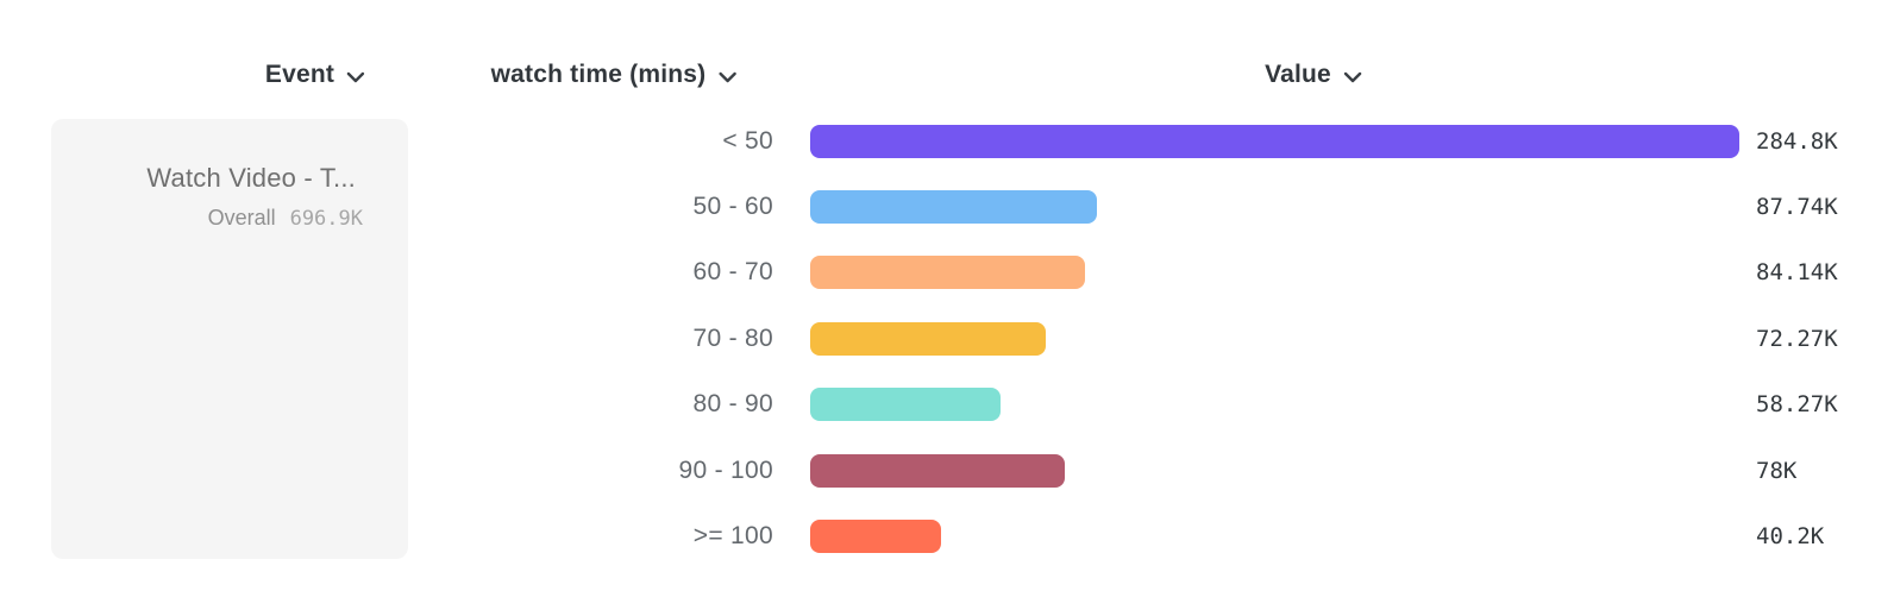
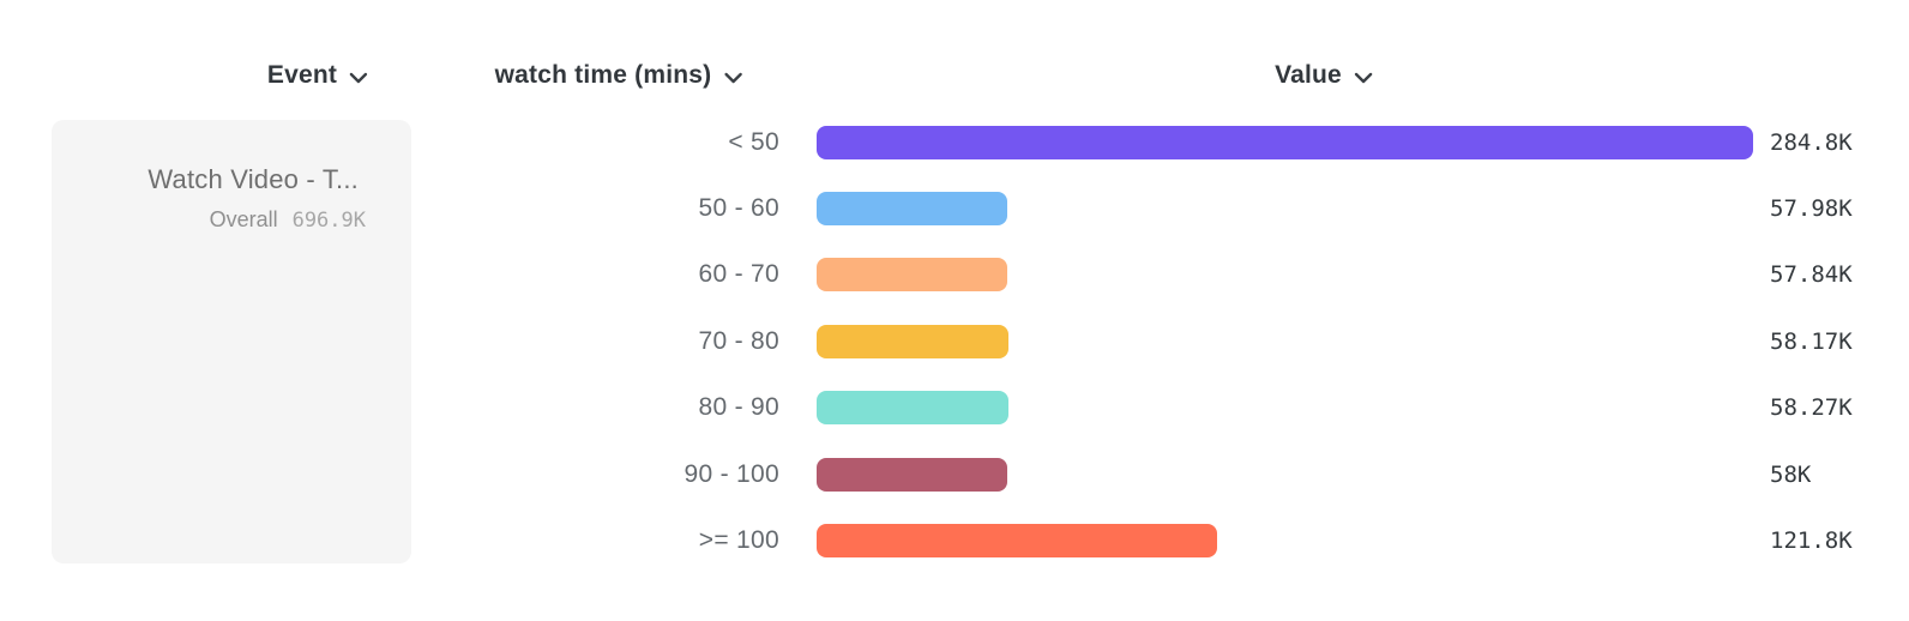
50 - 60: 87.74K -> 57.98K
60 - 70: 84.14K -> 57.84K
70 - 80: 72.27K -> 58.17K
90 - 100: 78K -> 58K
>= 100: 40.2K -> 121.8K
